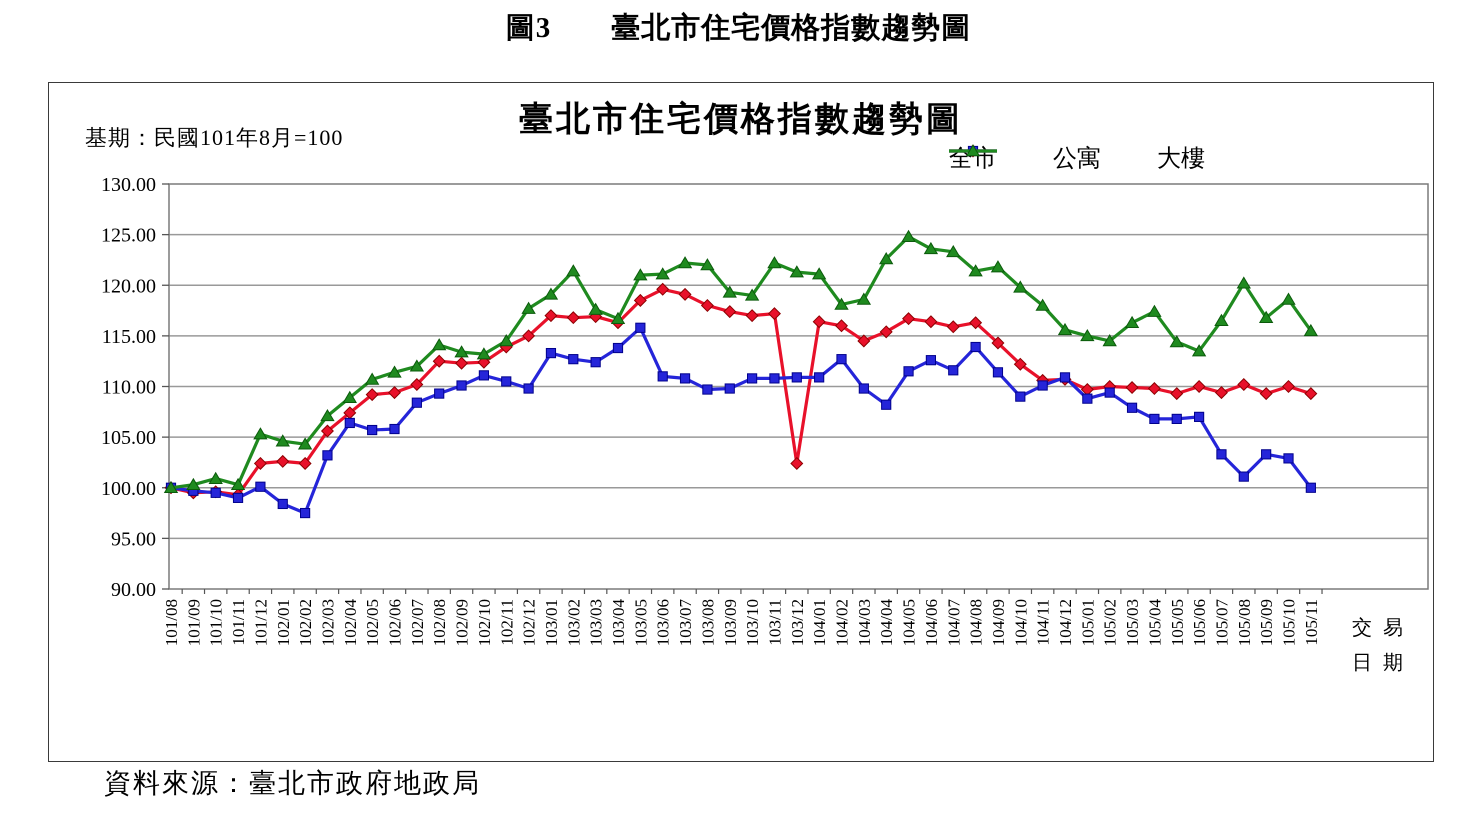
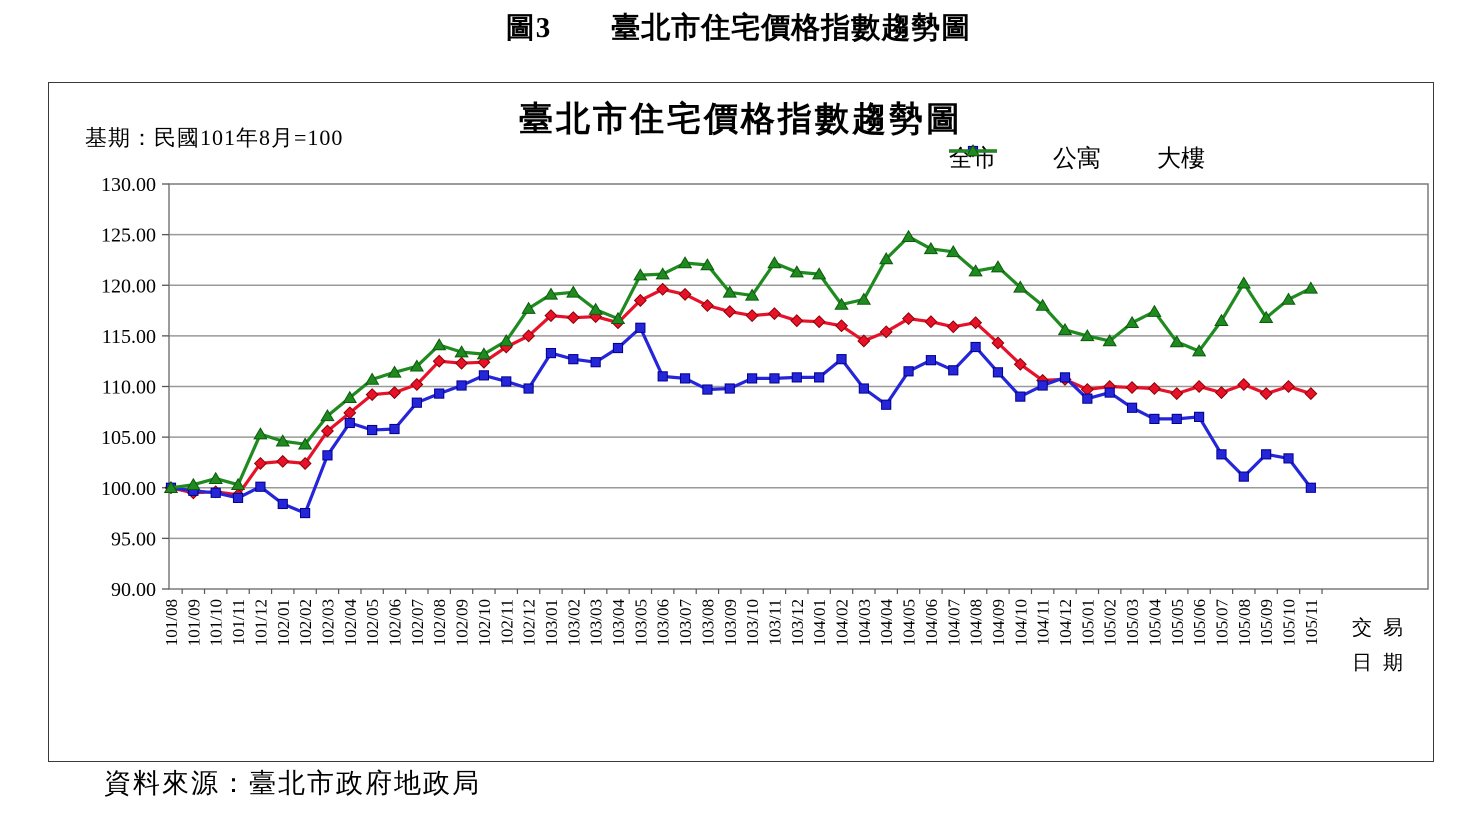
大樓/103/02: 121.4 -> 119.3
全市/103/12: 102.4 -> 116.5
大樓/105/11: 115.5 -> 119.7
